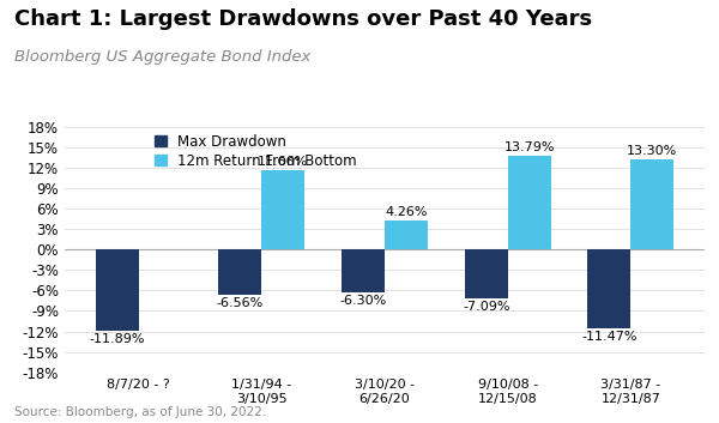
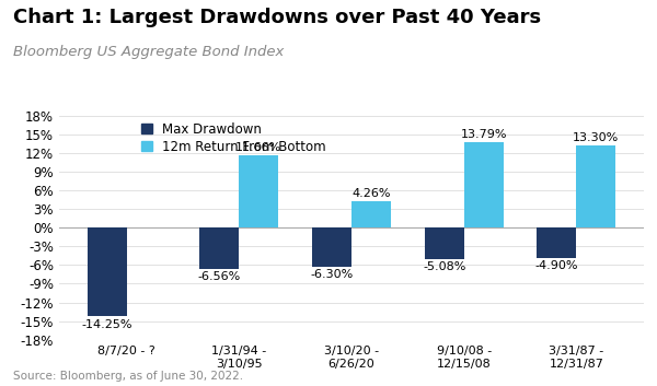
Max Drawdown/8/7/20 - ?: -11.89% -> -14.25%
Max Drawdown/9/10/08 - 12/15/08: -7.09% -> -5.08%
Max Drawdown/3/31/87 - 12/31/87: -11.47% -> -4.90%
